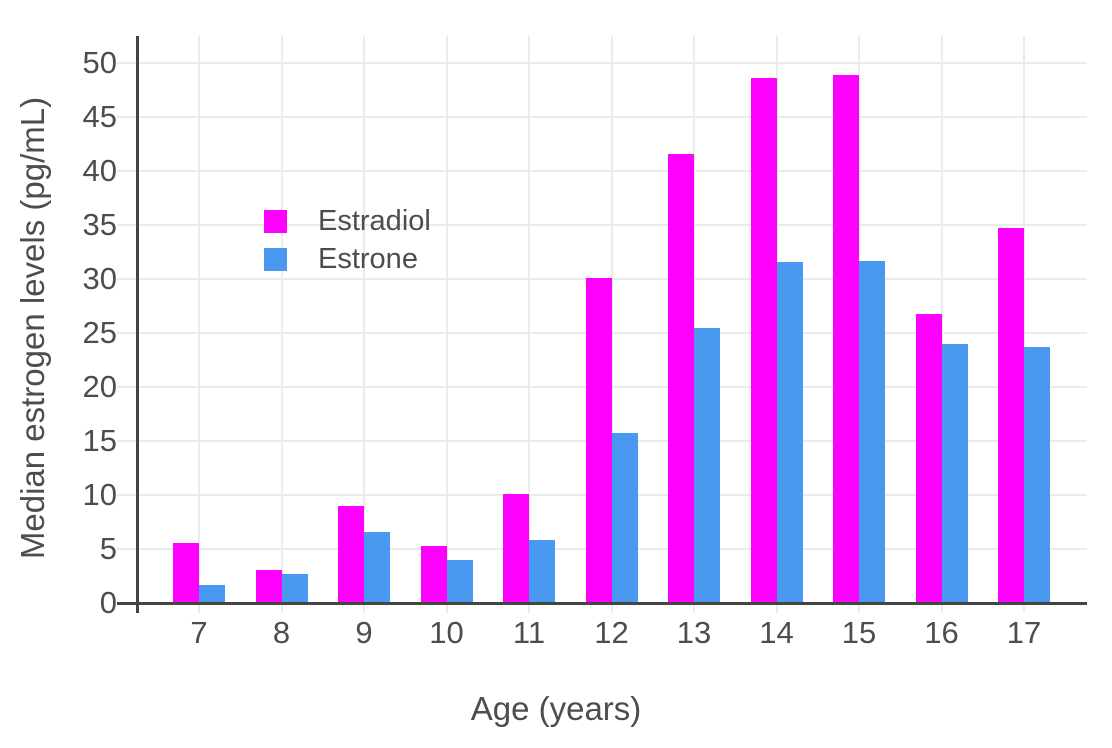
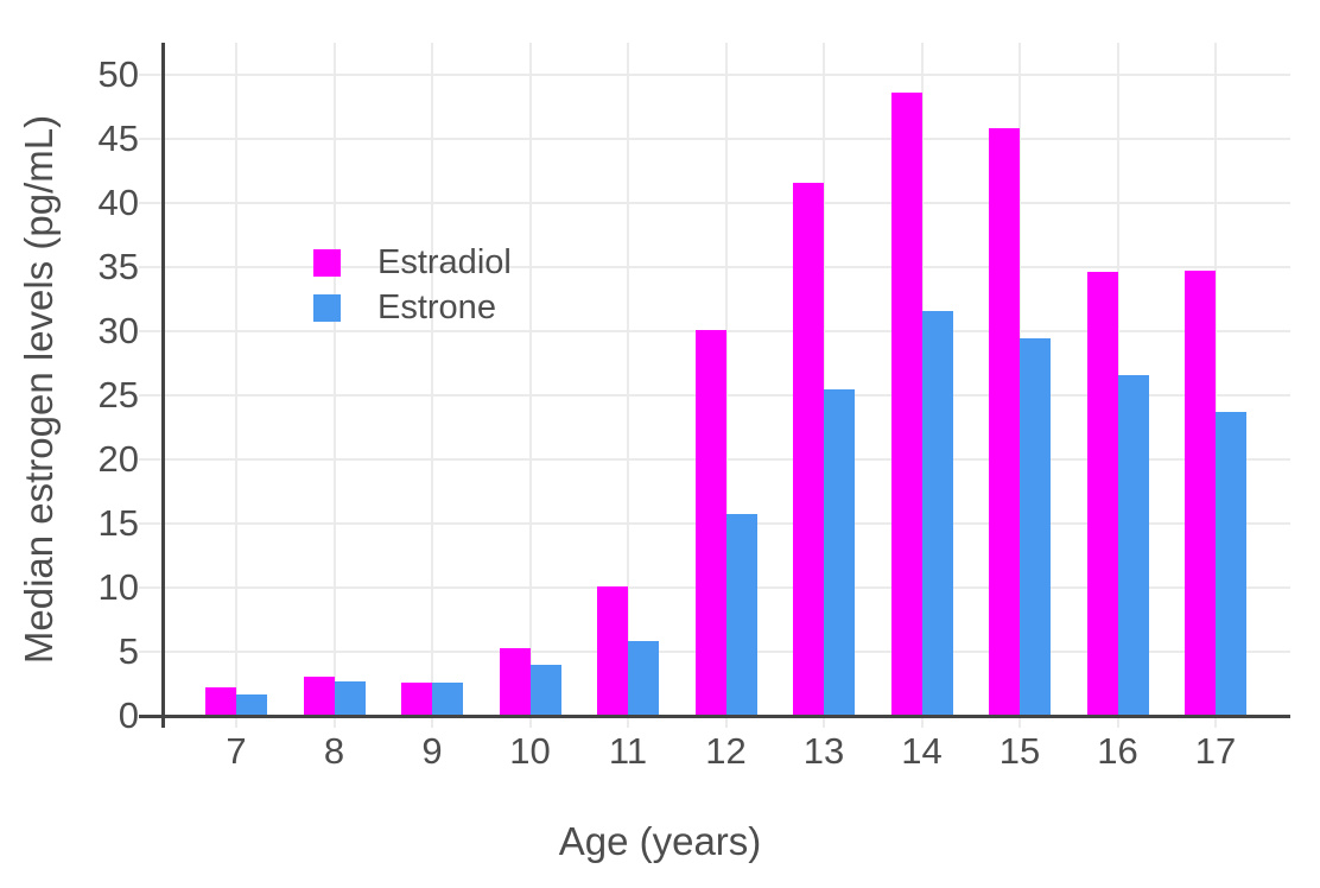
Estradiol/7: 5.6 -> 2.2
Estradiol/9: 9.0 -> 2.6
Estrone/9: 6.6 -> 2.6
Estradiol/15: 48.9 -> 45.8
Estrone/15: 31.7 -> 29.4
Estradiol/16: 26.8 -> 34.6
Estrone/16: 24.0 -> 26.6
